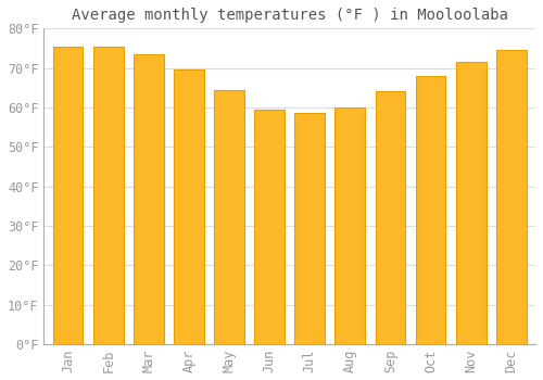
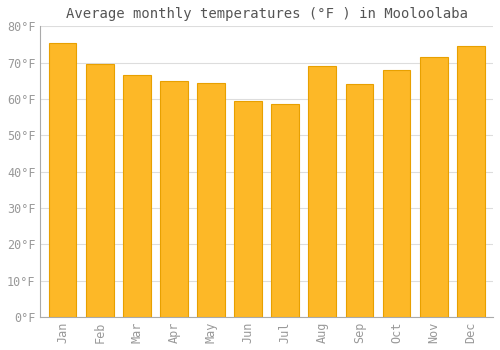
Feb: 75.5°F -> 69.5°F
Mar: 73.5°F -> 66.5°F
Apr: 69.5°F -> 65.0°F
Aug: 60.0°F -> 69.0°F
